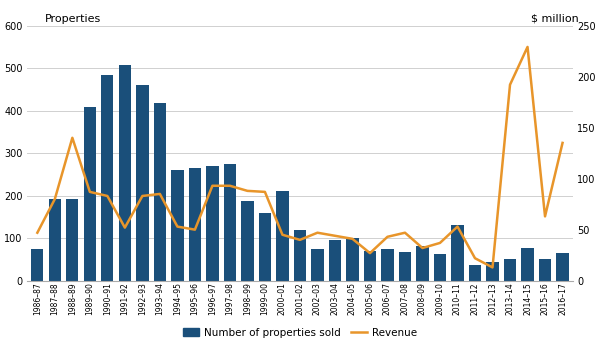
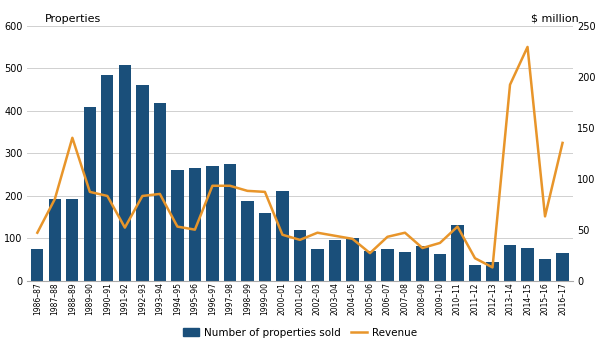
Number of properties sold/2013–14: 50 -> 85
